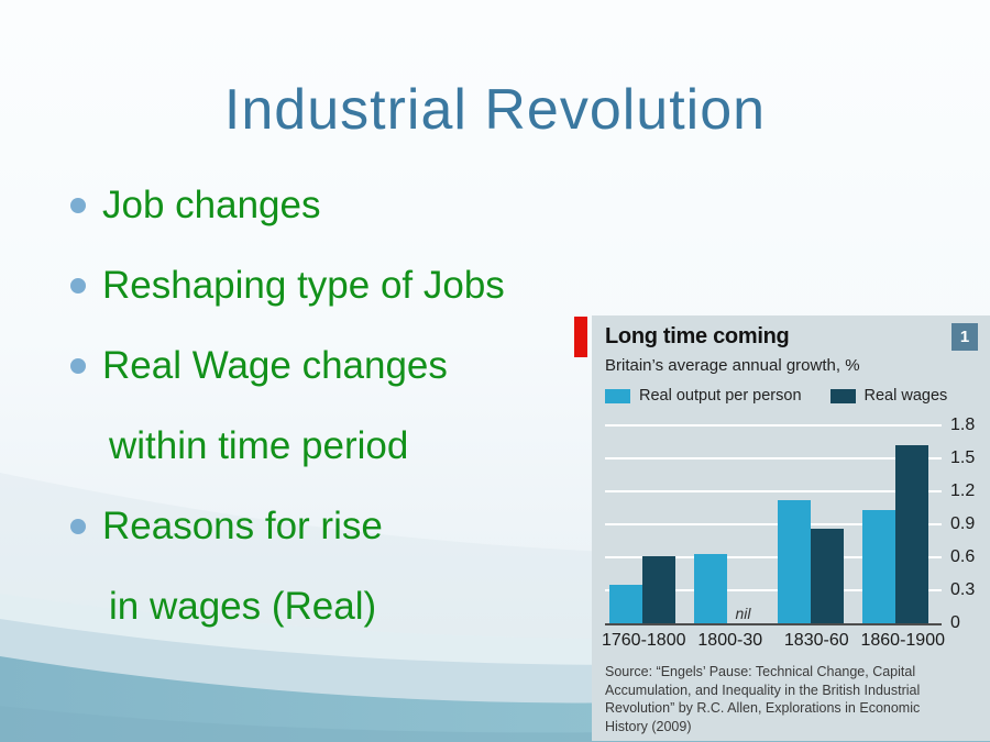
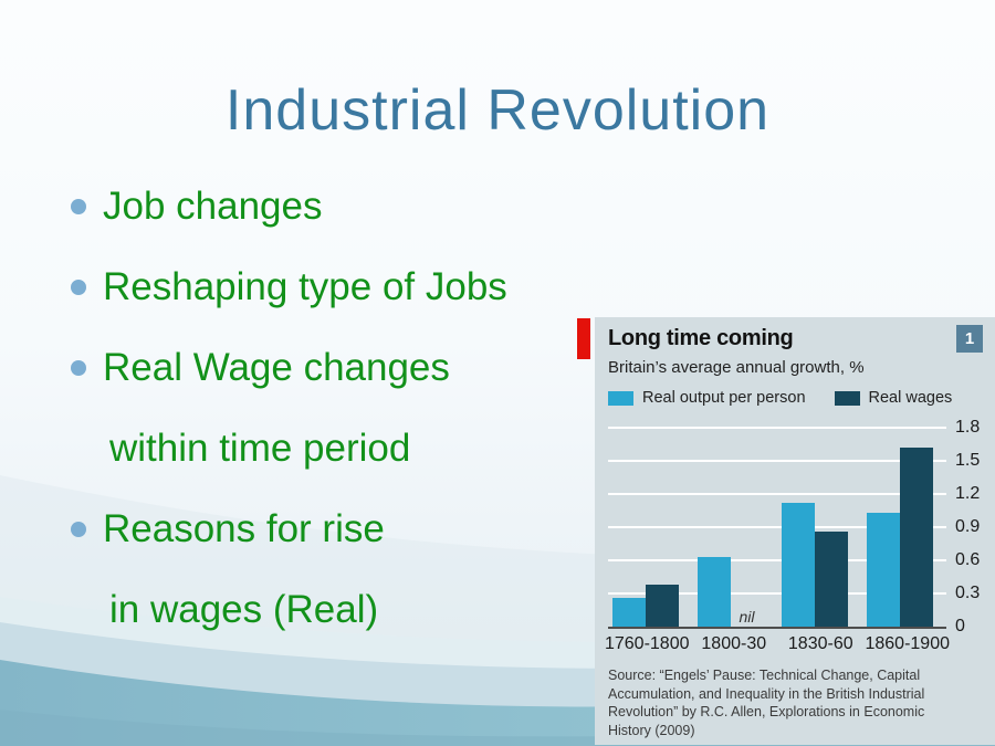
Real output per person/1760-1800: 0.35 -> 0.26
Real wages/1760-1800: 0.61 -> 0.38
